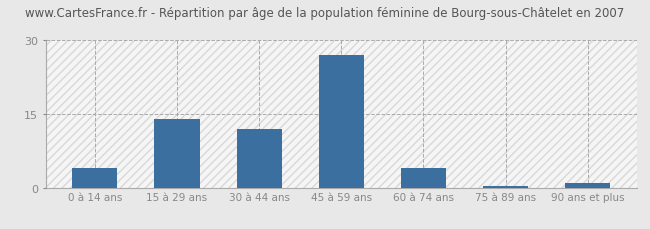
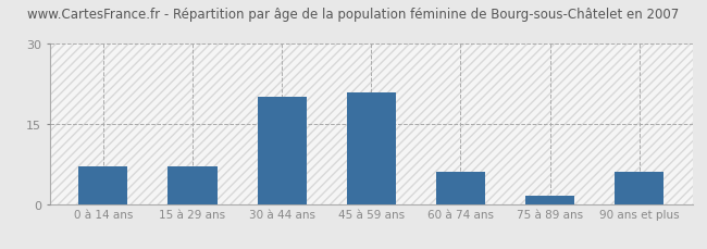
0 à 14 ans: 4.0 -> 7.0
15 à 29 ans: 14.0 -> 7.0
30 à 44 ans: 12.0 -> 20.0
45 à 59 ans: 27.0 -> 21.0
60 à 74 ans: 4.0 -> 6.0
75 à 89 ans: 0.3 -> 1.5
90 ans et plus: 1.0 -> 6.0
